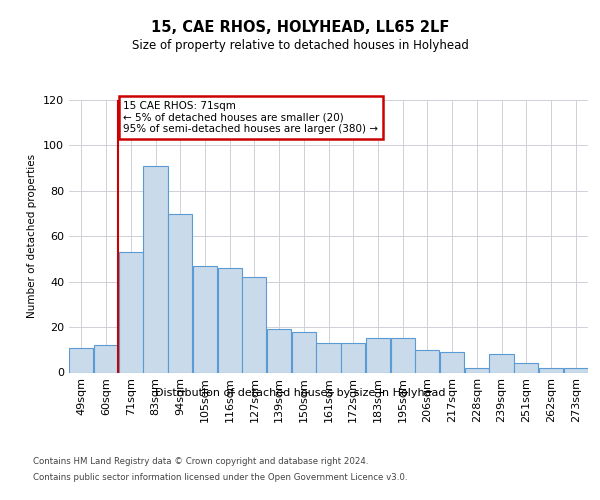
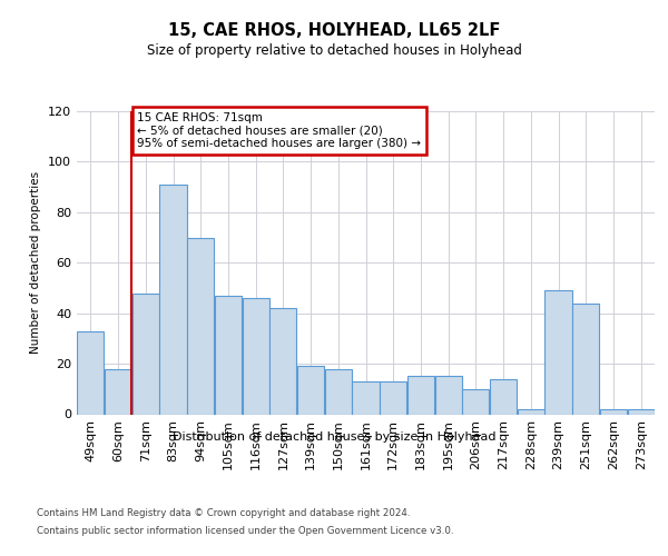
49sqm: 11 -> 33
60sqm: 12 -> 18
71sqm: 53 -> 48
217sqm: 9 -> 14
239sqm: 8 -> 49
251sqm: 4 -> 44
